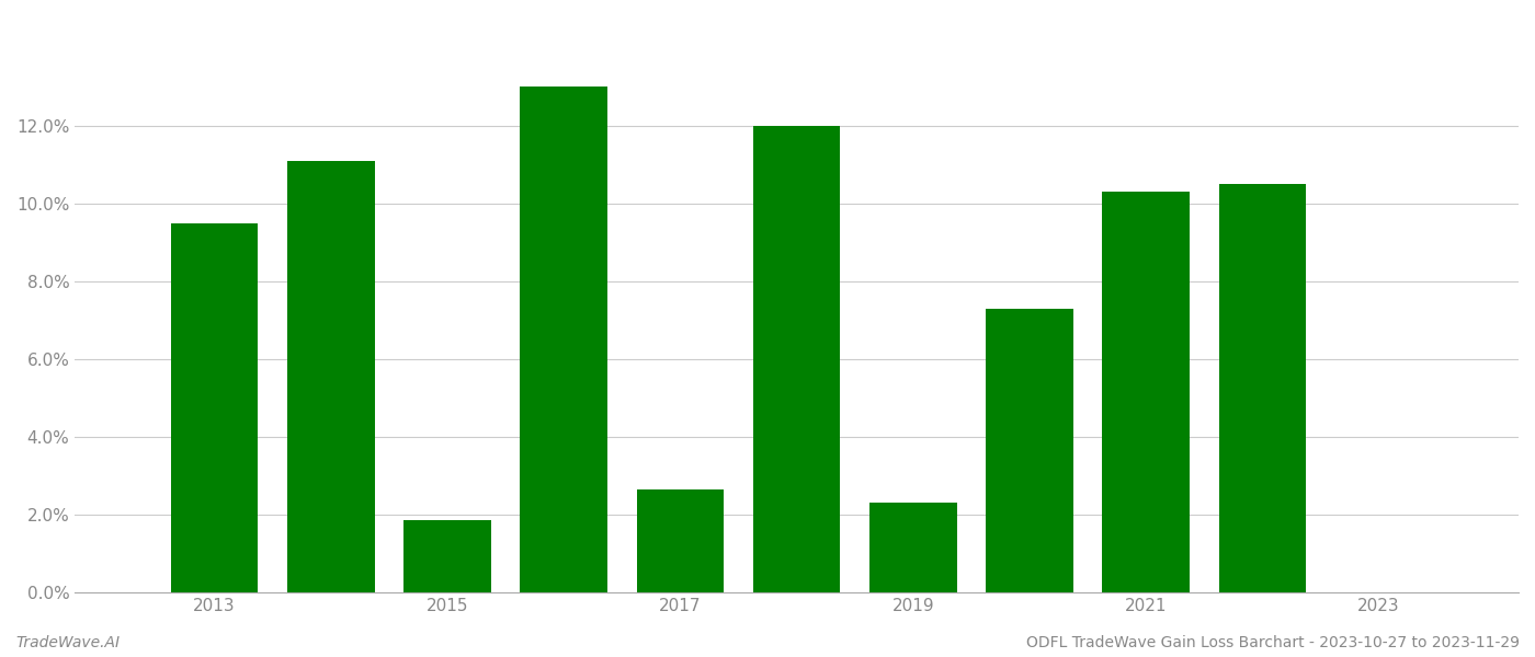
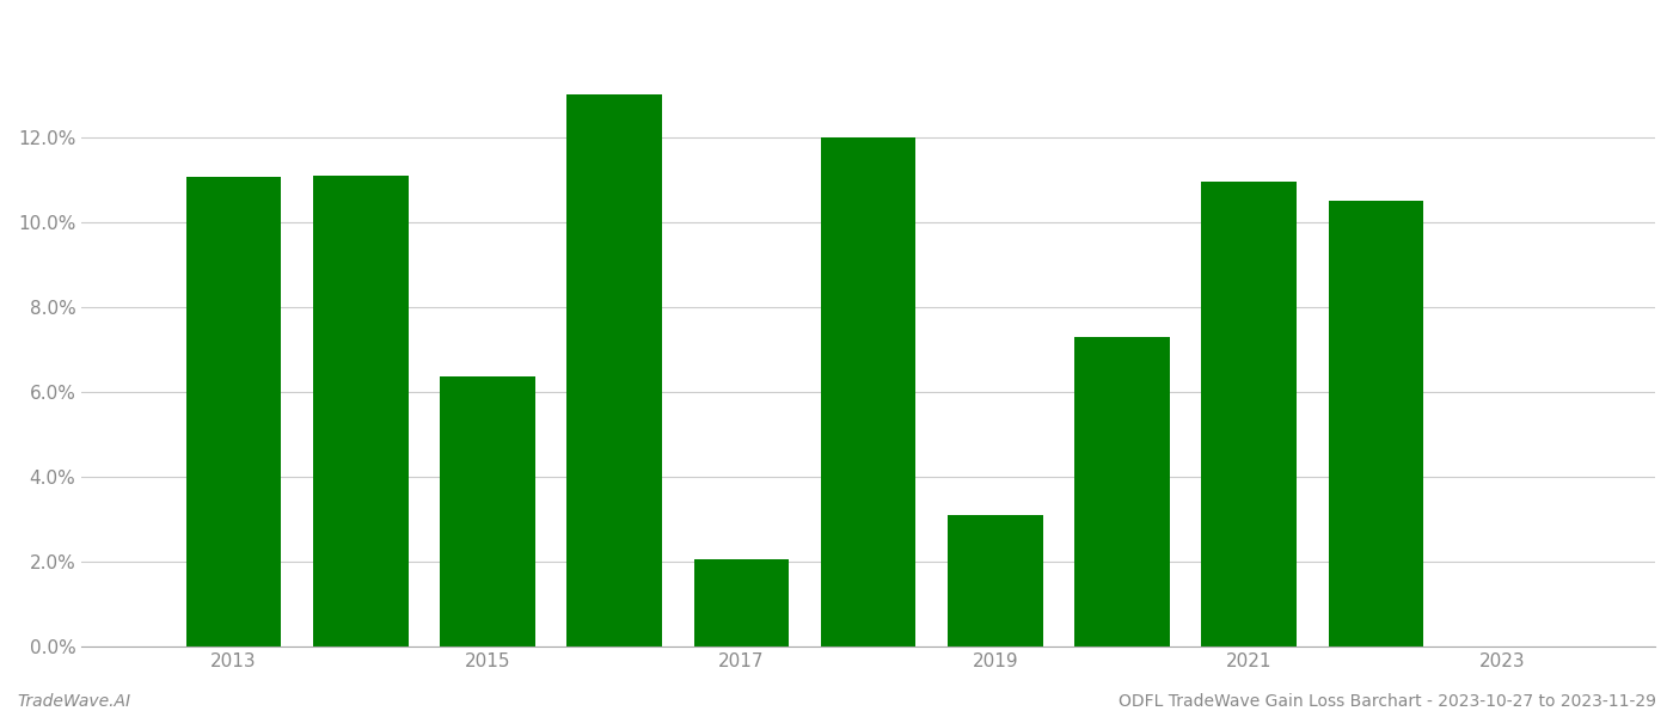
2013: 9.48% -> 11.05%
2015: 1.85% -> 6.35%
2017: 2.65% -> 2.05%
2019: 2.30% -> 3.10%
2021: 10.30% -> 10.95%
